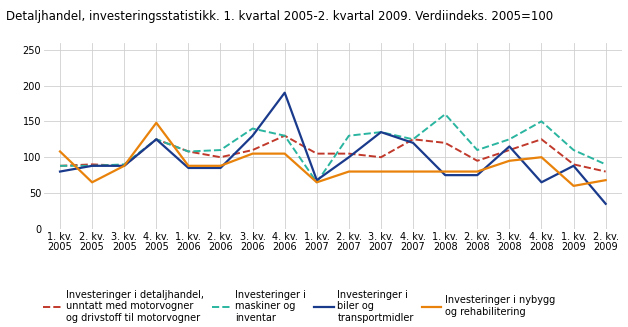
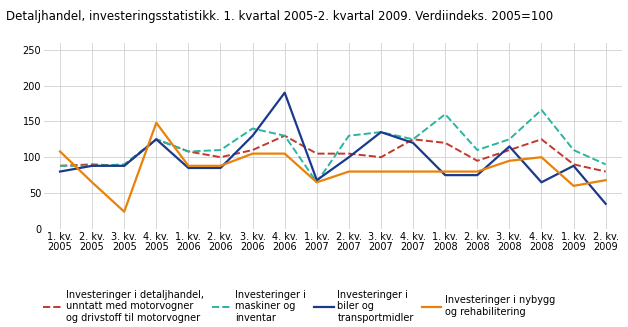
Investeringer i nybygg og rehabilitering/3. kv. 2005: 88 -> 24
Investeringer i maskiner og inventar/4. kv. 2008: 150 -> 166
